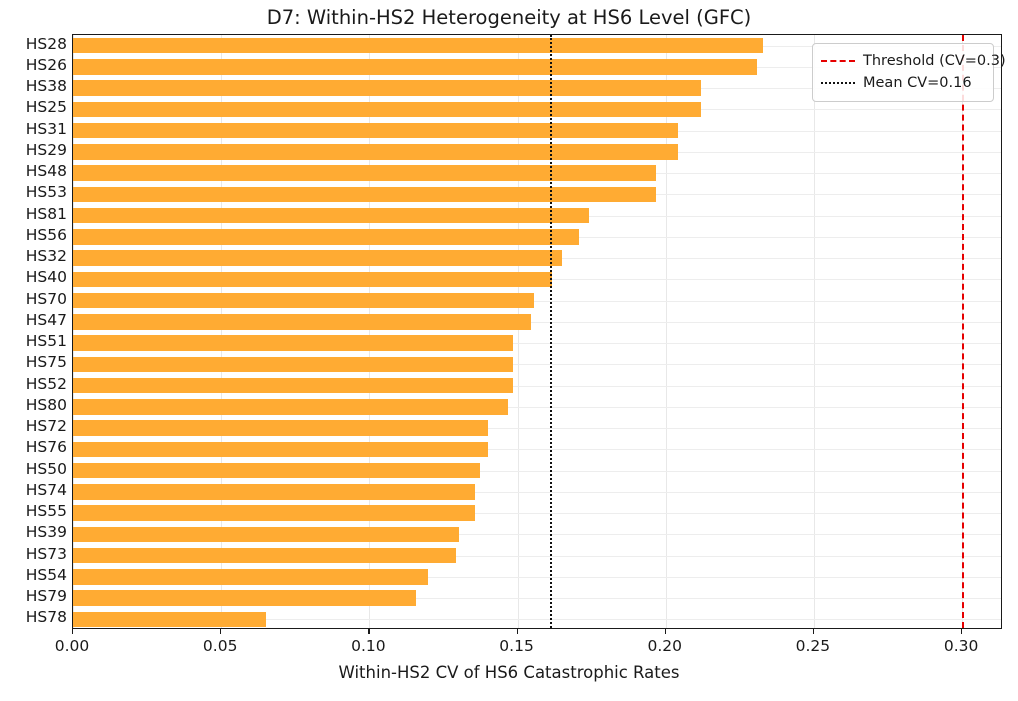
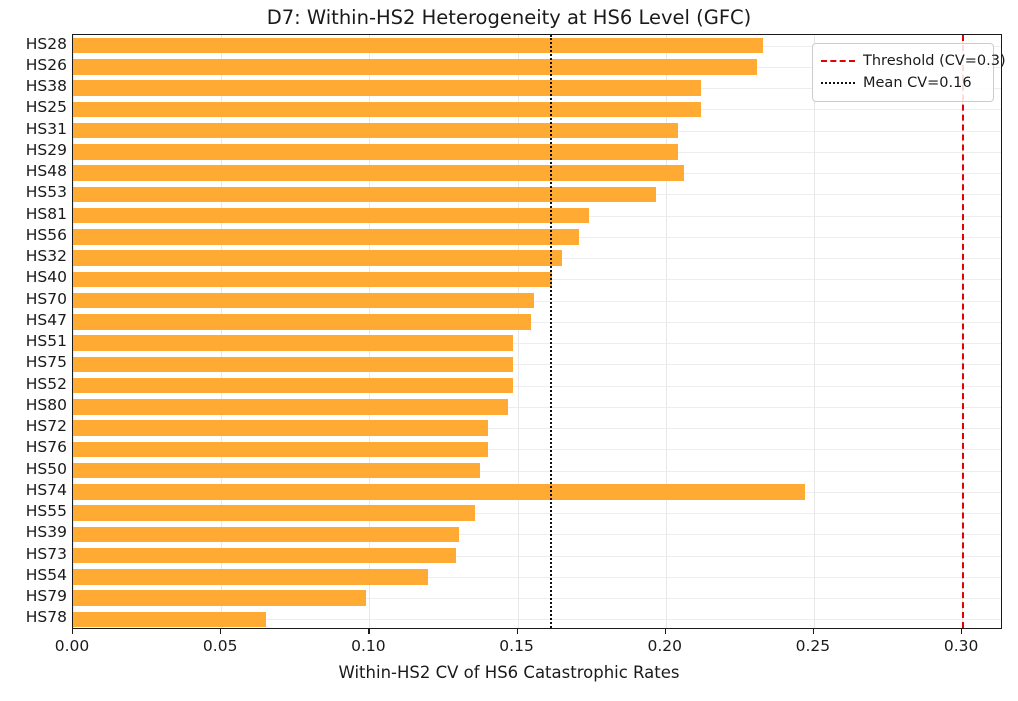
HS48: 0.197 -> 0.206
HS74: 0.136 -> 0.247
HS79: 0.116 -> 0.099
